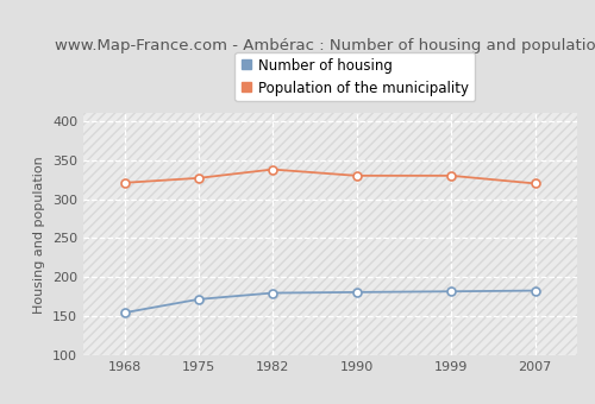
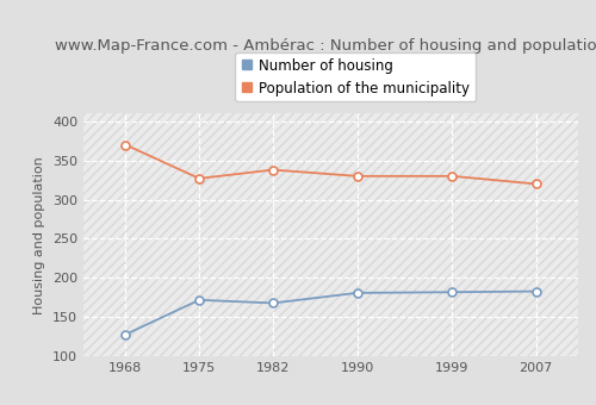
Number of housing/1968: 155 -> 128
Population of the municipality/1968: 321 -> 370
Number of housing/1982: 180 -> 168
